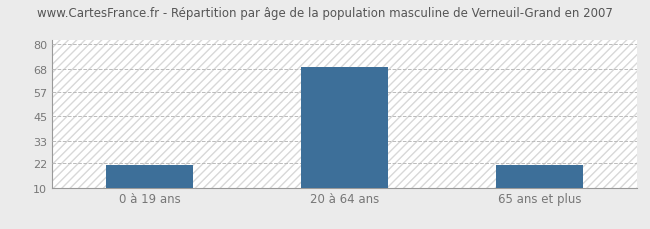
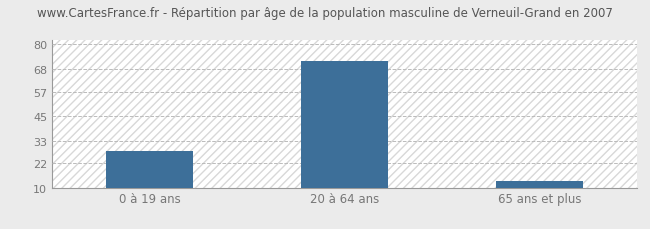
0 à 19 ans: 21 -> 28
20 à 64 ans: 69 -> 72
65 ans et plus: 21 -> 13
